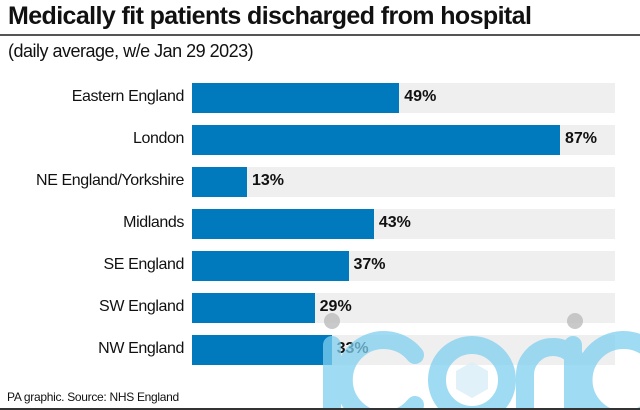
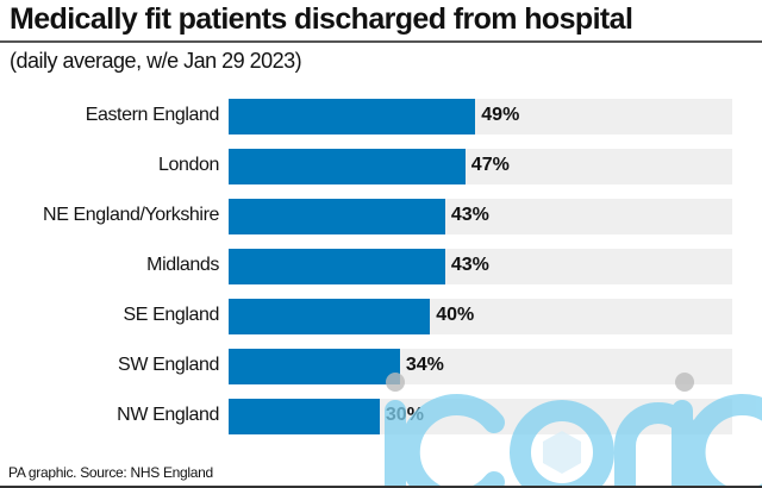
London: 87% -> 47%
NE England/Yorkshire: 13% -> 43%
SE England: 37% -> 40%
SW England: 29% -> 34%
NW England: 33% -> 30%
